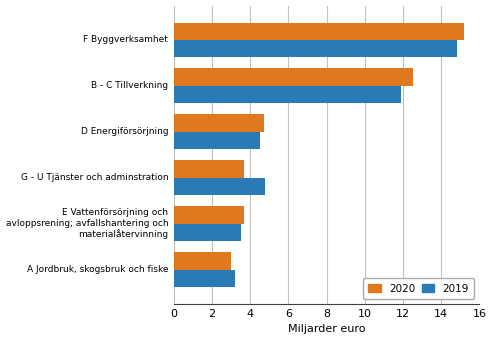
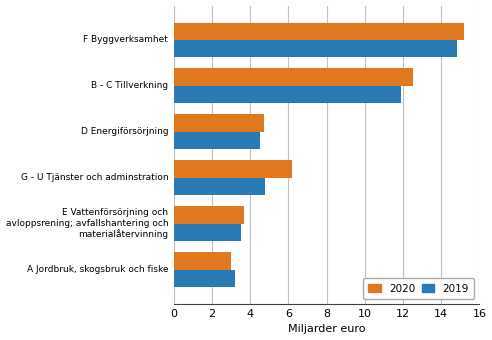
2020/G - U Tjänster och adminstration: 3.7 -> 6.2
